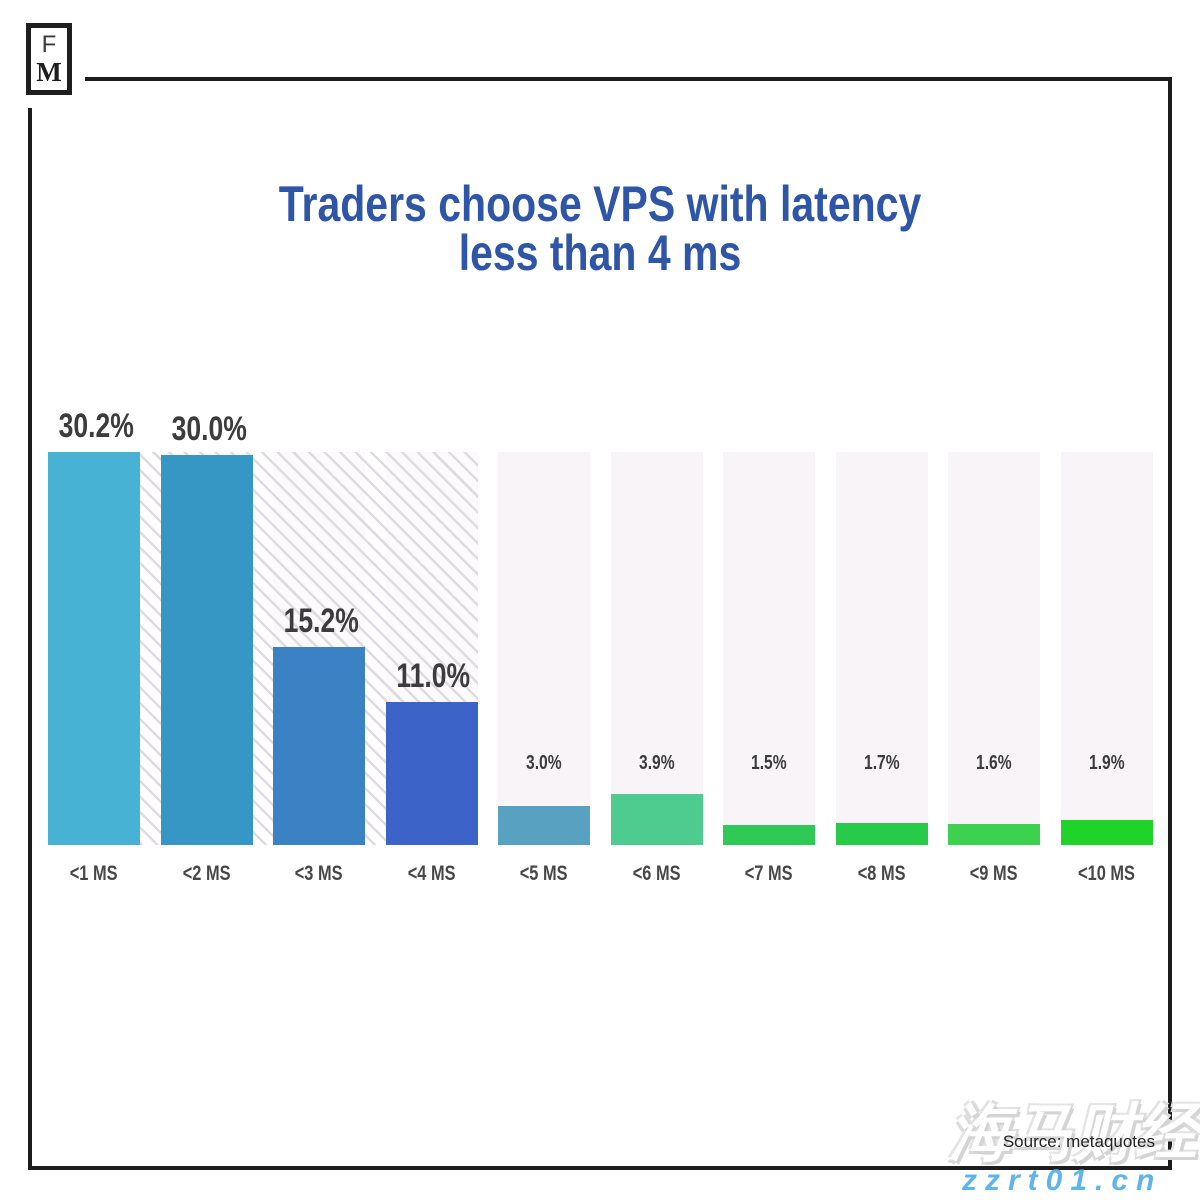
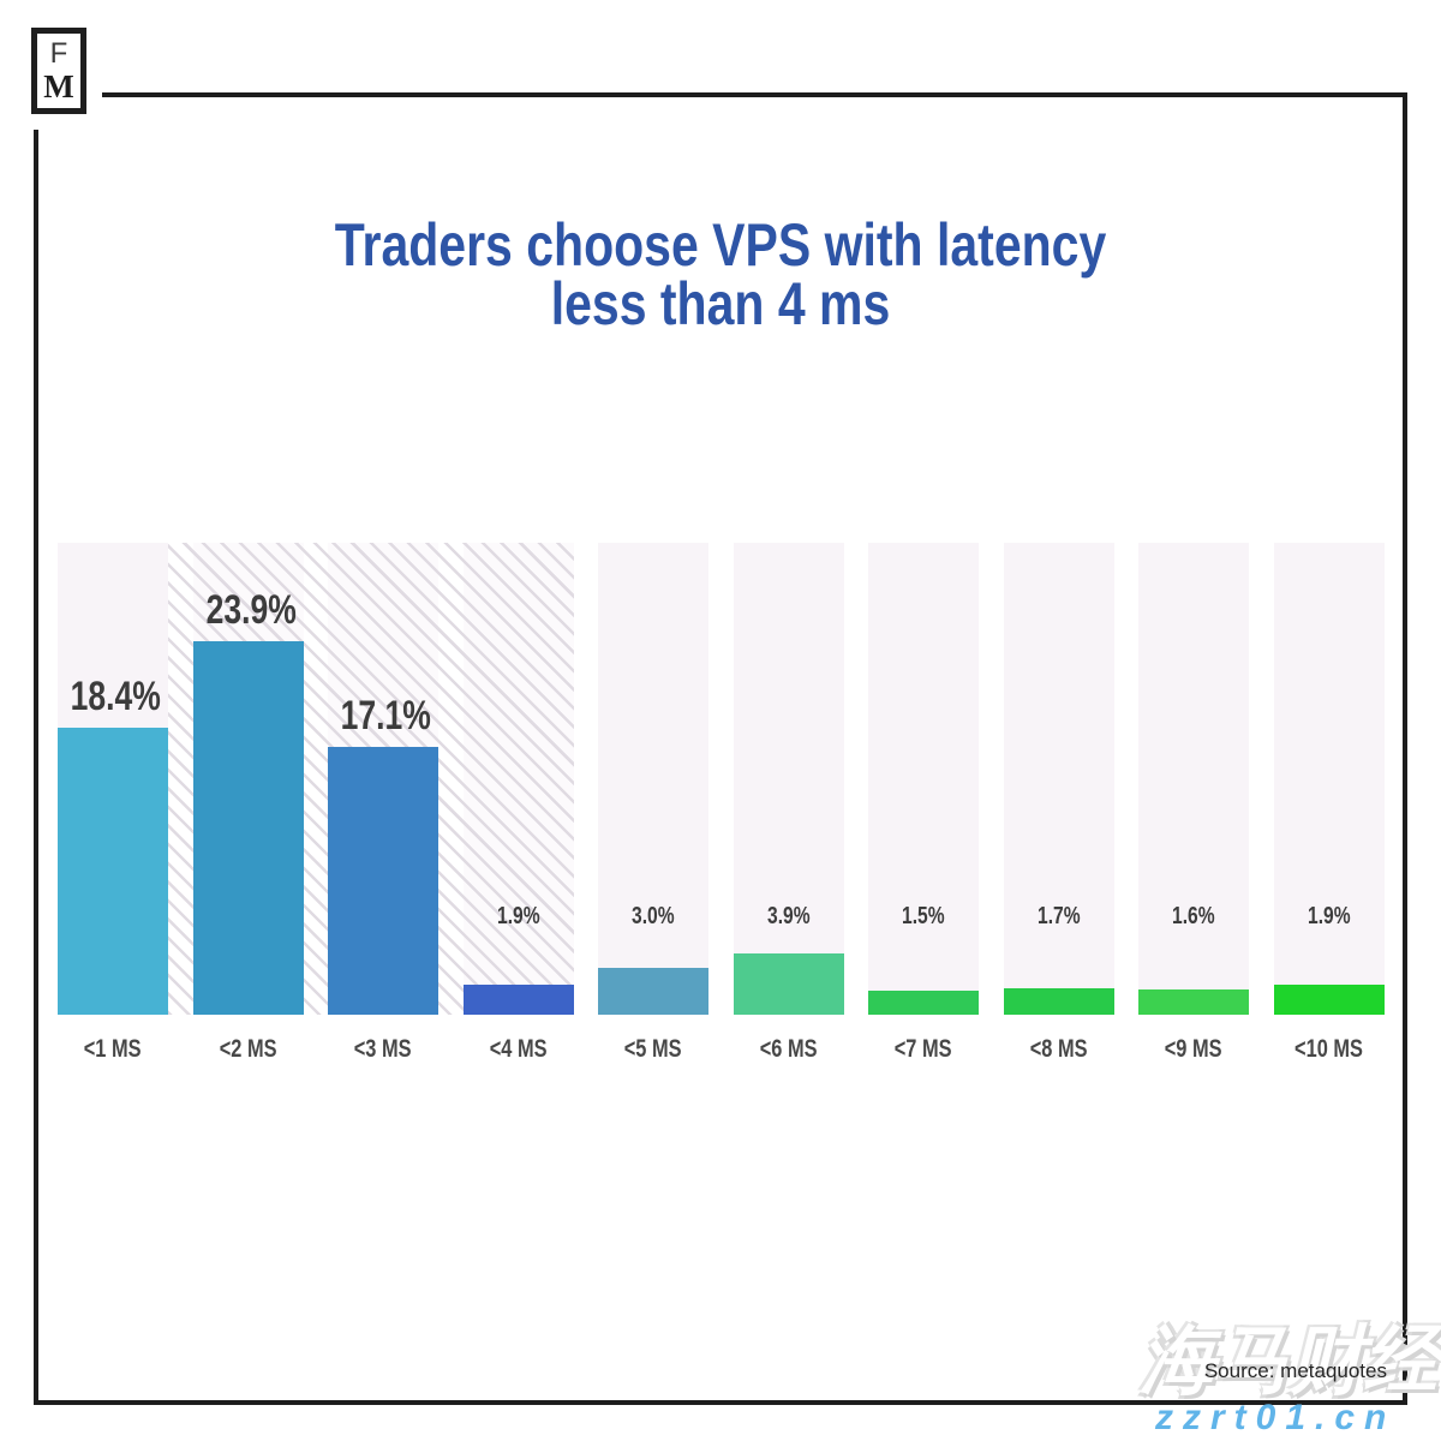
<1 MS: 30.2% -> 18.4%
<2 MS: 30.0% -> 23.9%
<3 MS: 15.2% -> 17.1%
<4 MS: 11.0% -> 1.9%
